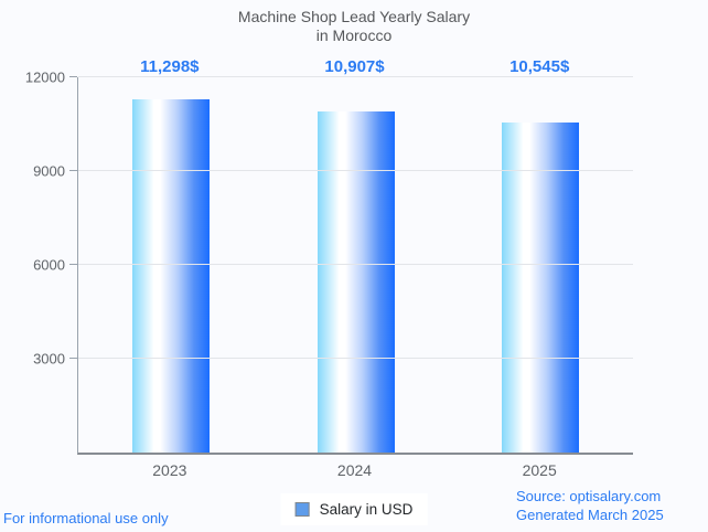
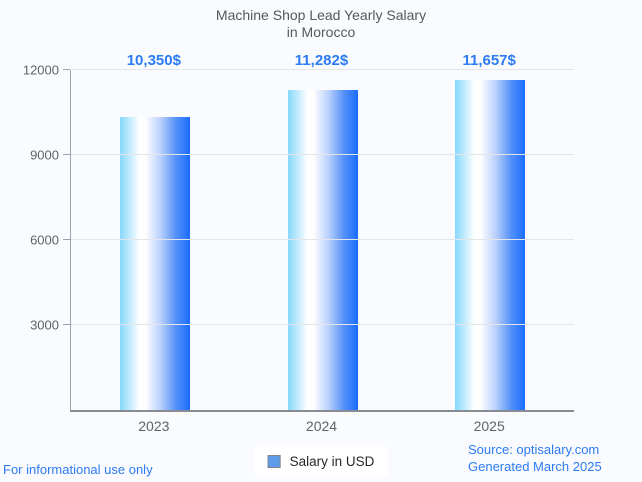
2023: 11,298 -> 10,350
2024: 10,907 -> 11,282
2025: 10,545 -> 11,657
